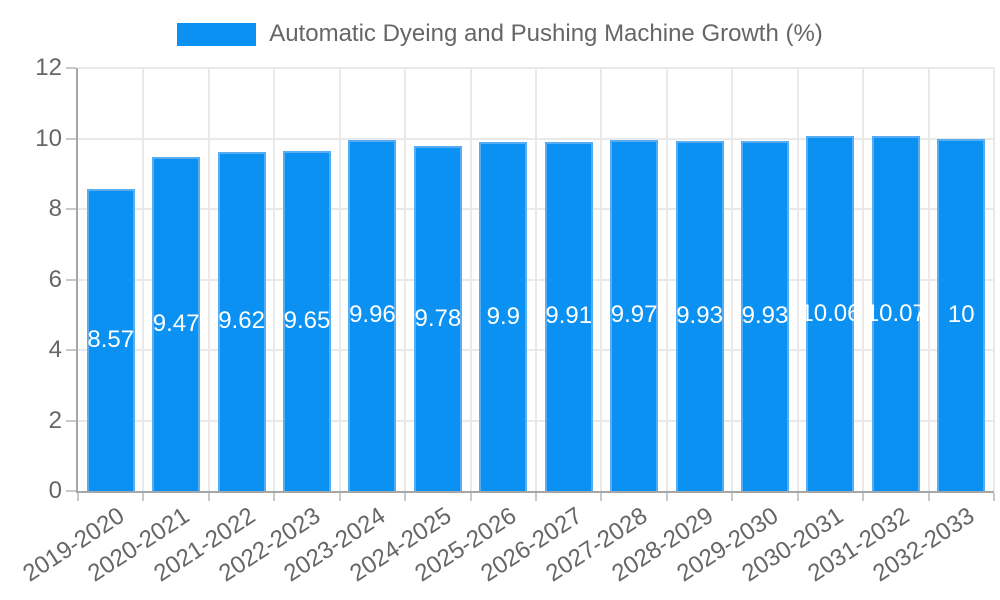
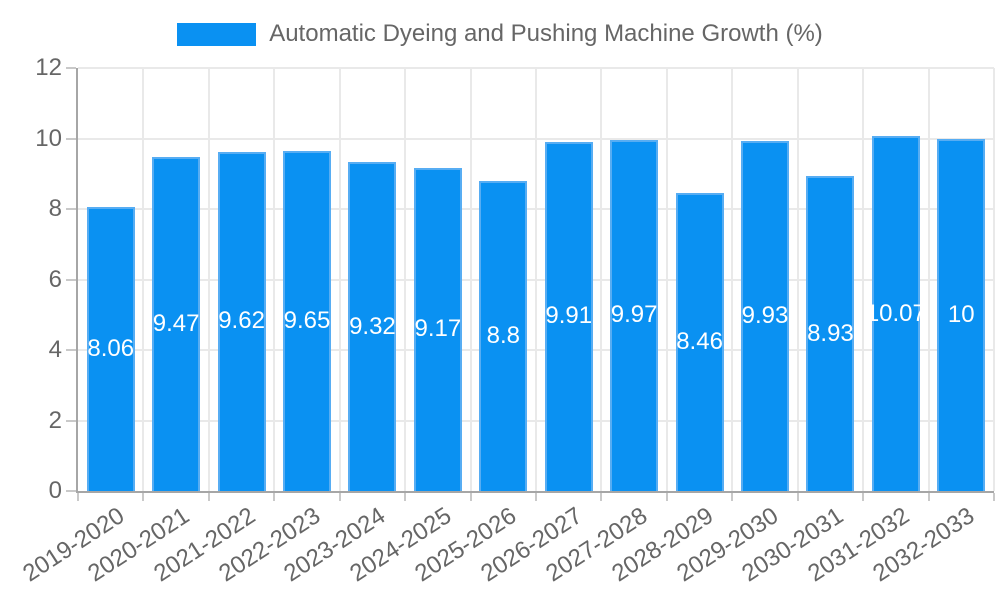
2019-2020: 8.57 -> 8.06
2023-2024: 9.96 -> 9.32
2024-2025: 9.78 -> 9.17
2025-2026: 9.9 -> 8.8
2028-2029: 9.93 -> 8.46
2030-2031: 10.06 -> 8.93
